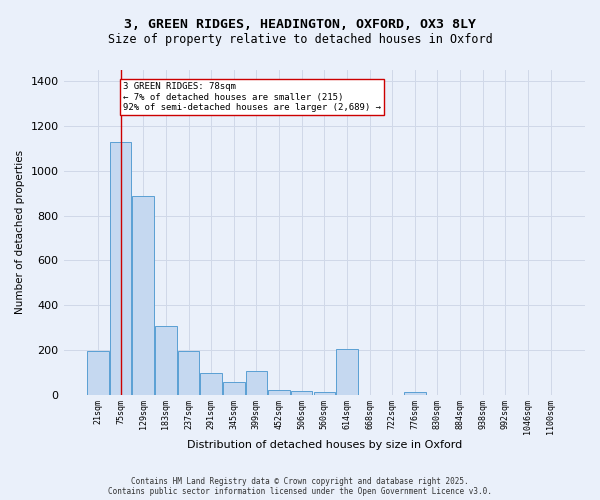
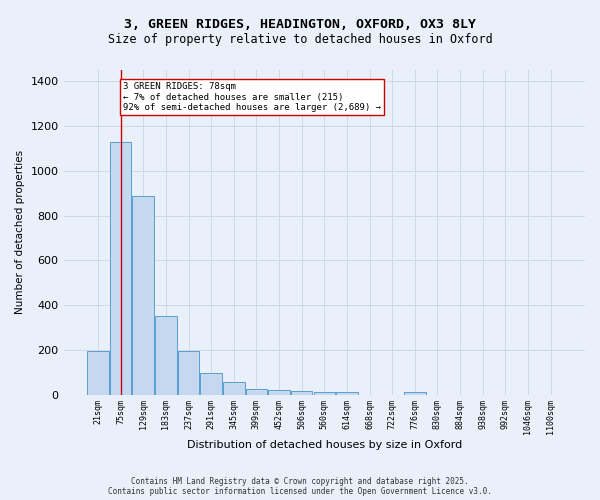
183sqm: 305 -> 350
399sqm: 105 -> 25
614sqm: 205 -> 10
